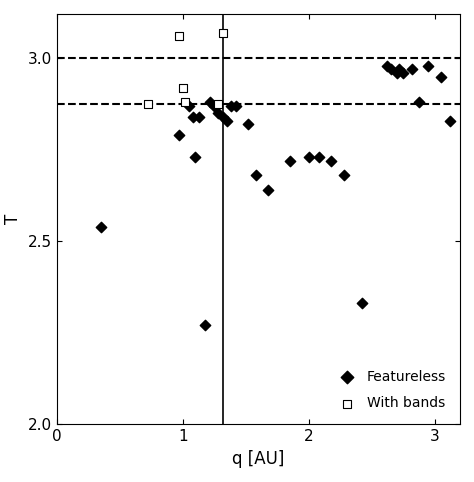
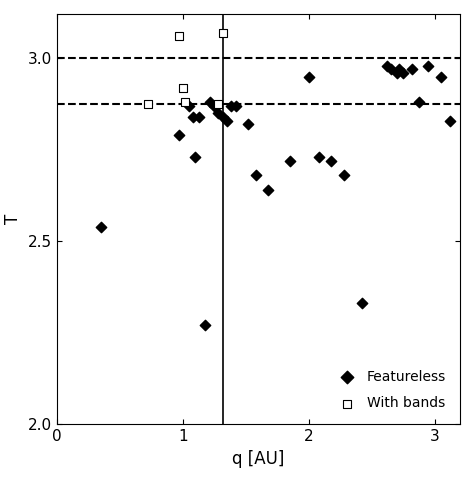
Featureless/2: 2.73 -> 2.95
